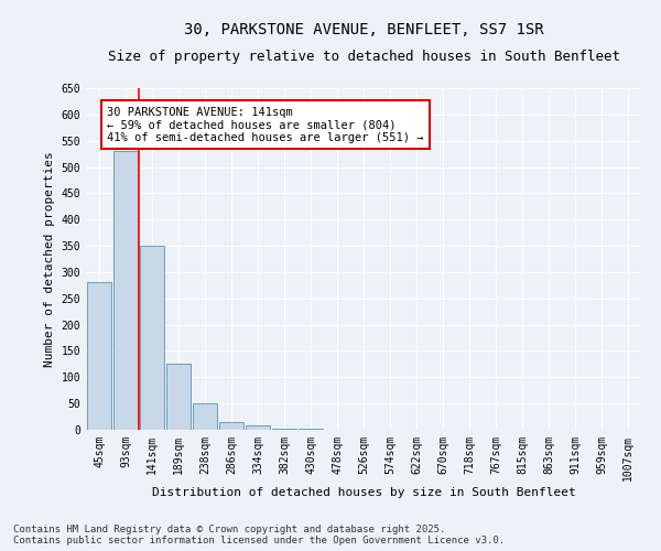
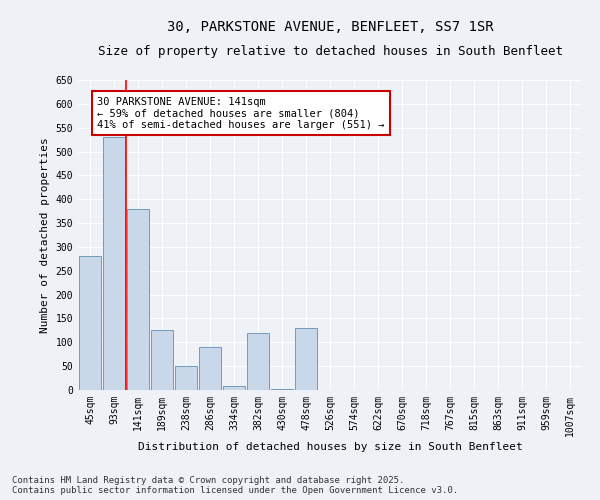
141sqm: 350 -> 380
286sqm: 15 -> 90
382sqm: 3 -> 120
478sqm: 1 -> 130
